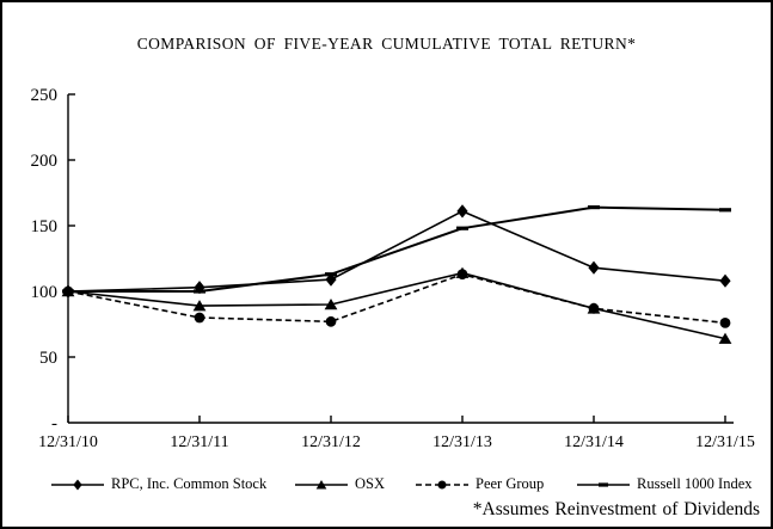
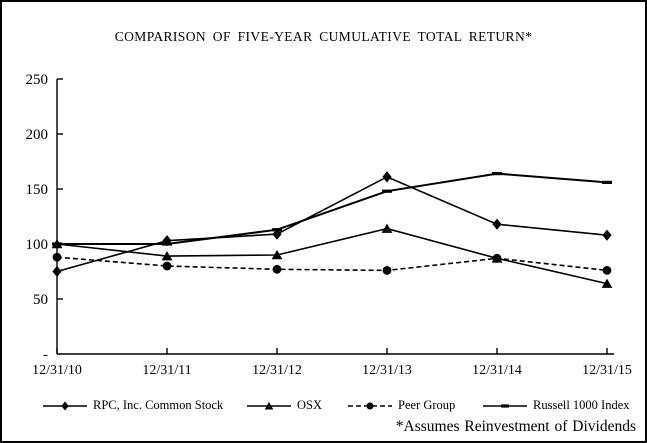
RPC, Inc. Common Stock/12/31/10: 100 -> 75
Peer Group/12/31/10: 100 -> 88
Peer Group/12/31/13: 113 -> 76
Russell 1000 Index/12/31/15: 162 -> 156
